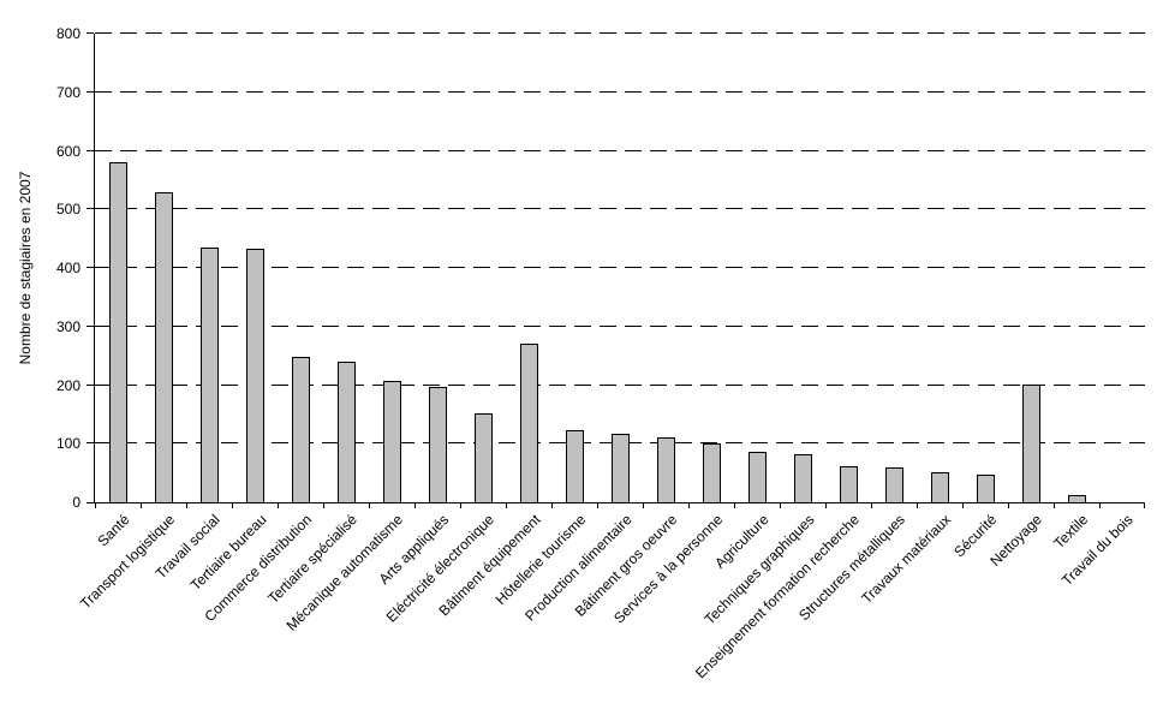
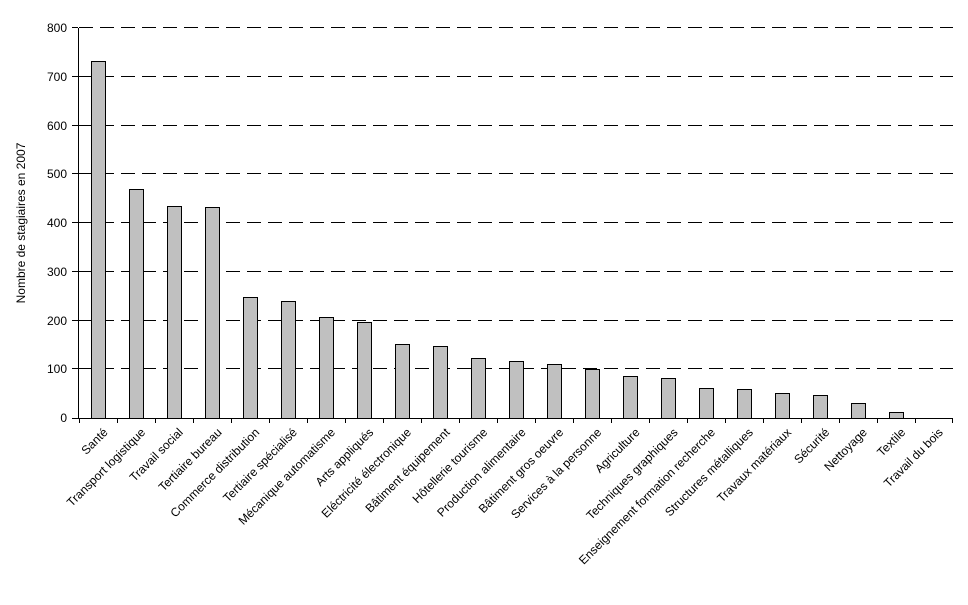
Santé: 580 -> 730
Transport logistique: 530 -> 470
Bâtiment équipement: 270 -> 150
Nettoyage: 200 -> 30
